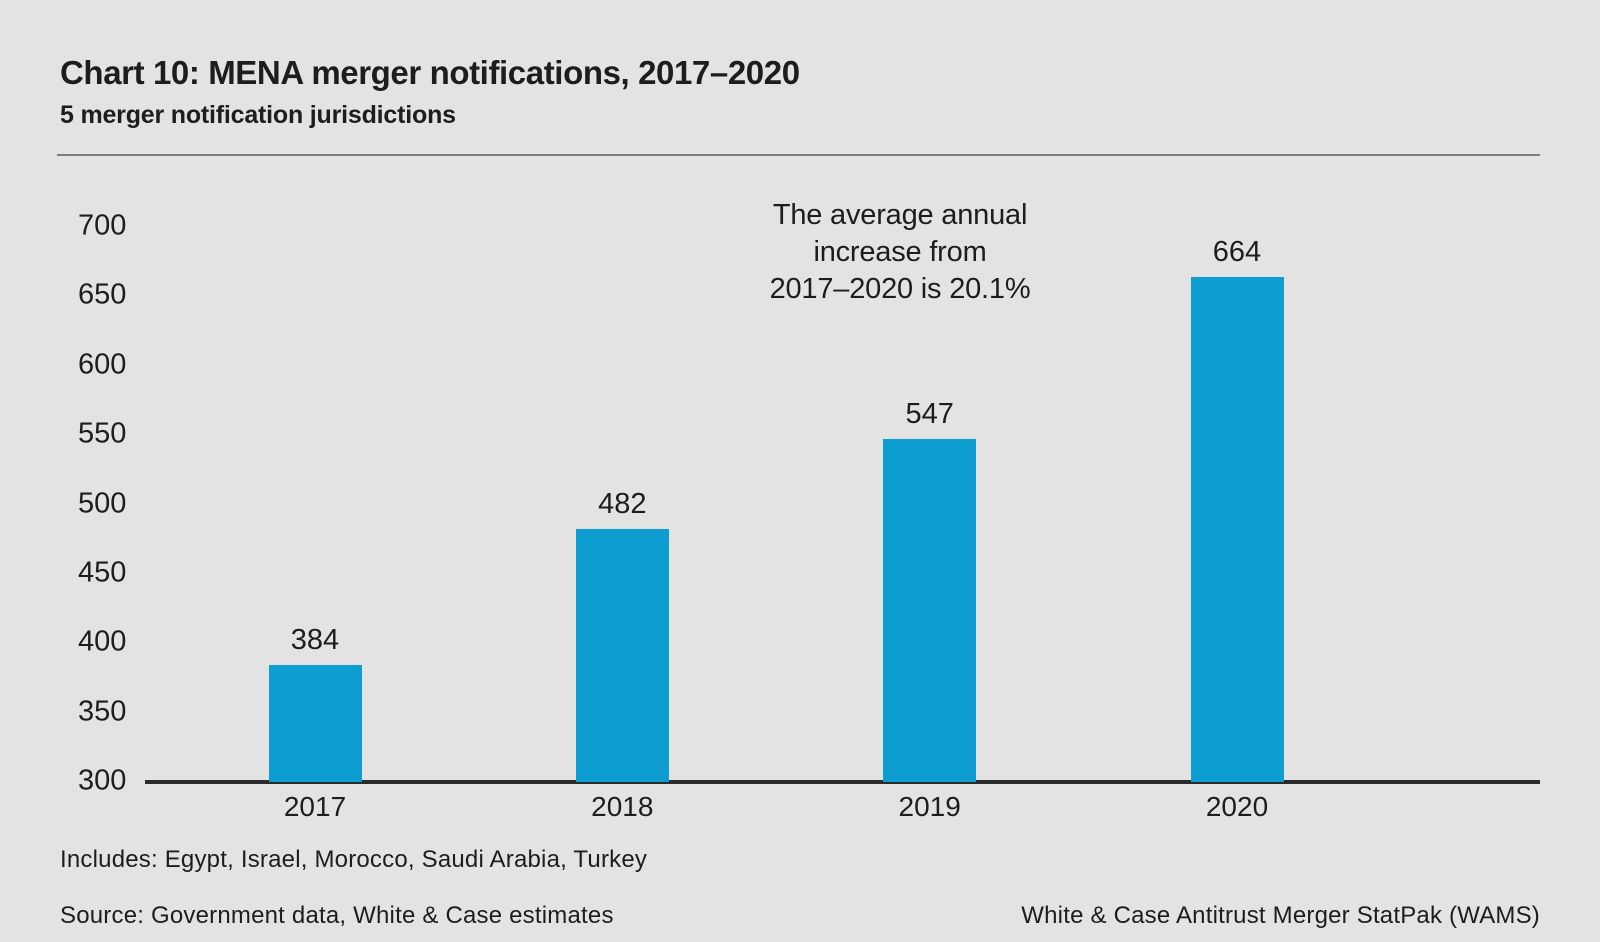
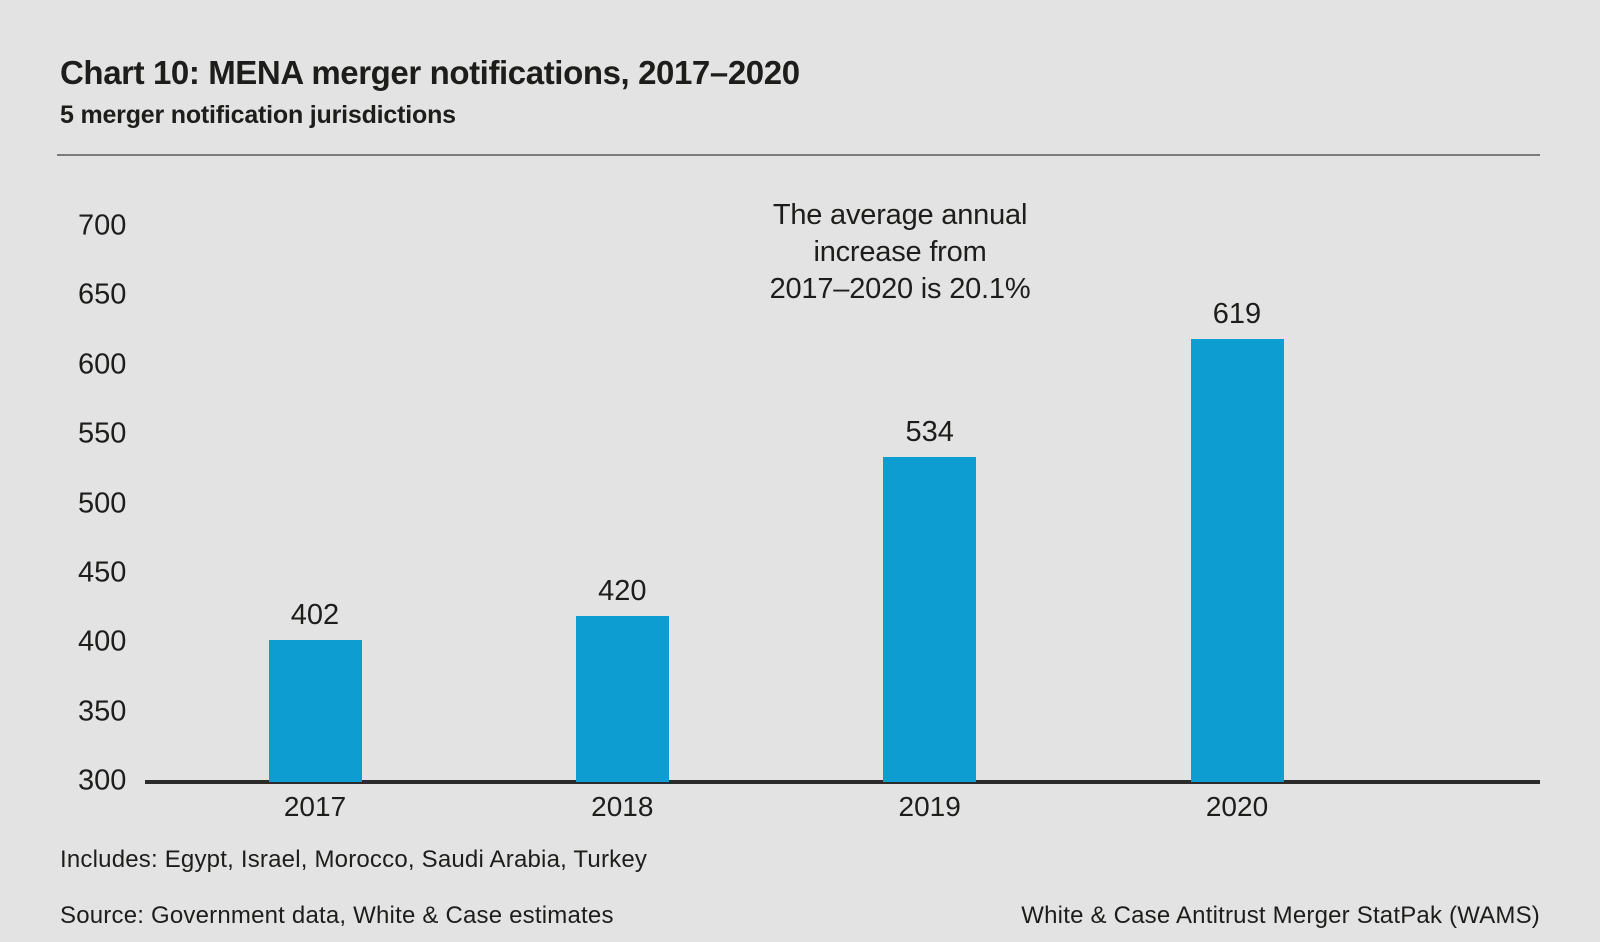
2017: 384 -> 402
2018: 482 -> 420
2019: 547 -> 534
2020: 664 -> 619
